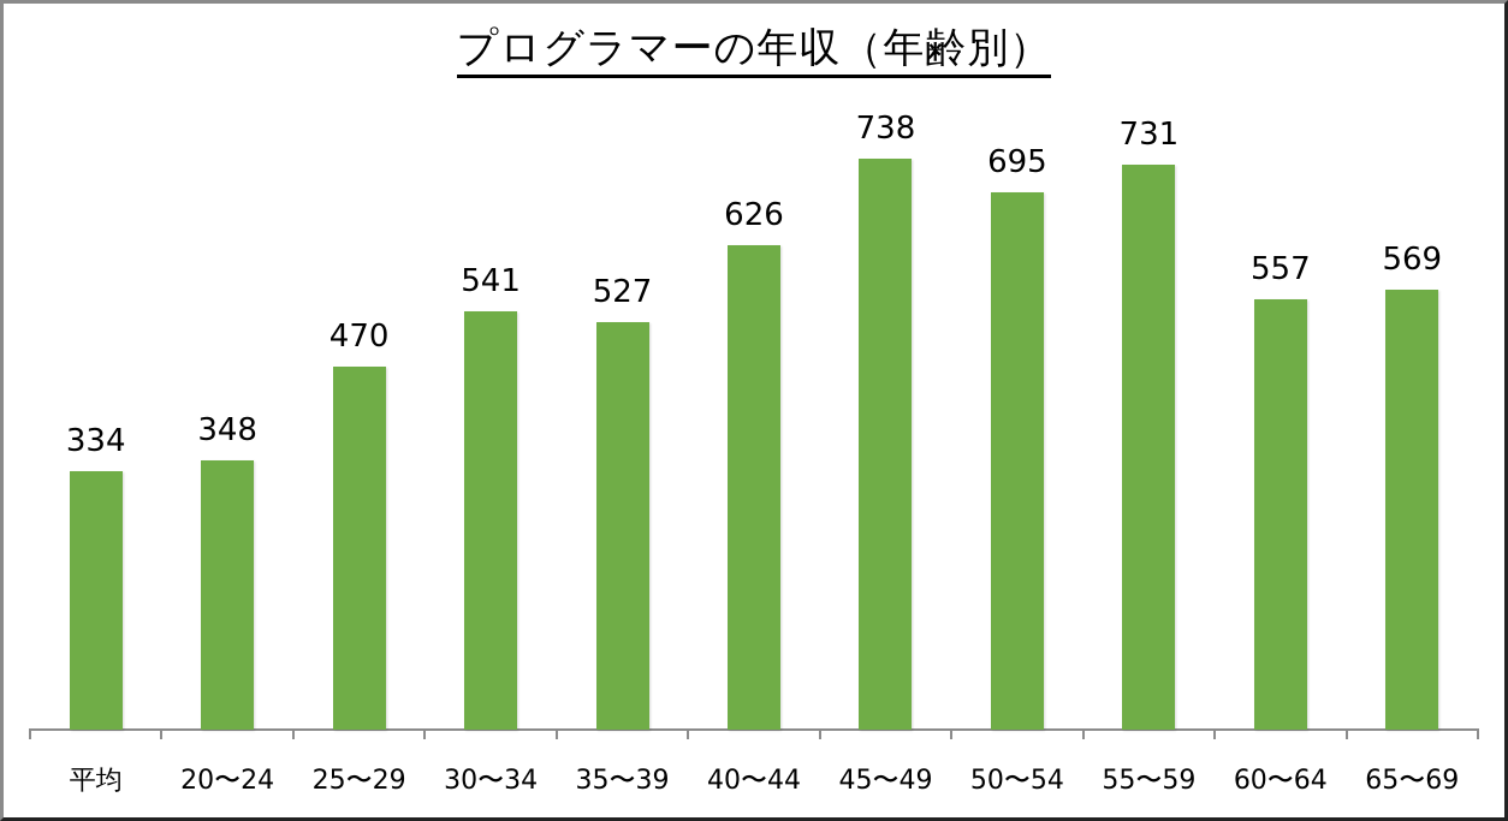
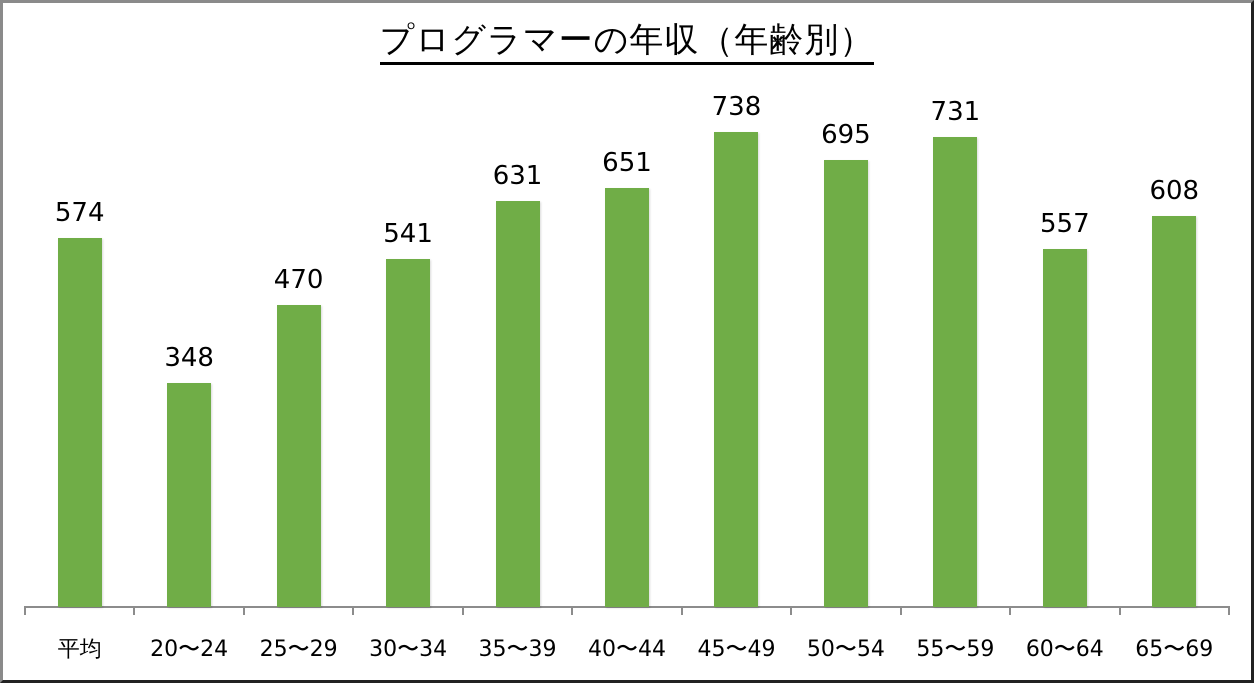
平均: 334 -> 574
35〜39: 527 -> 631
40〜44: 626 -> 651
65〜69: 569 -> 608
